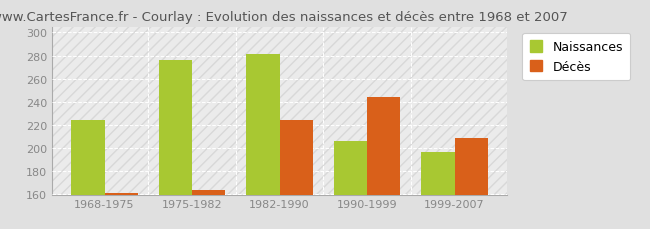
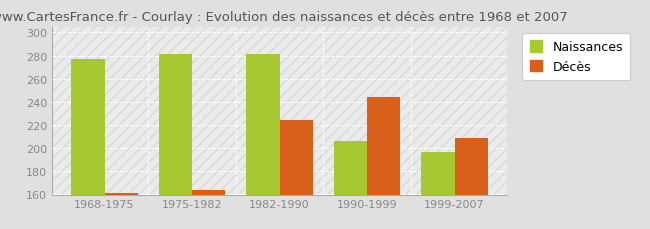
Naissances/1968-1975: 224 -> 277
Naissances/1975-1982: 276 -> 281
